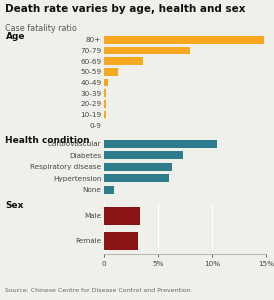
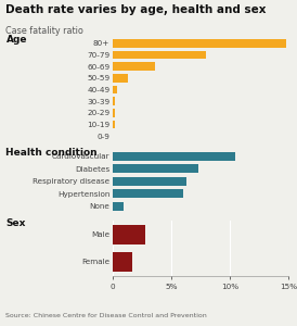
Male: 3.3% -> 2.8%
Female: 3.1% -> 1.7%
